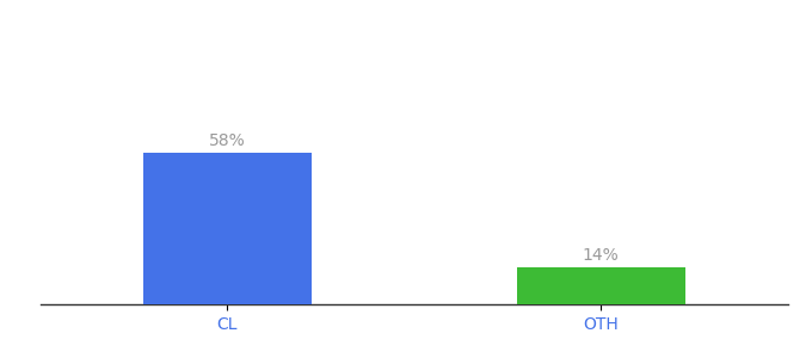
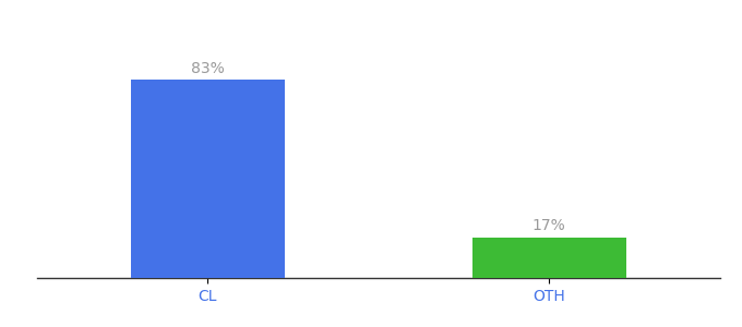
CL: 58% -> 83%
OTH: 14% -> 17%
